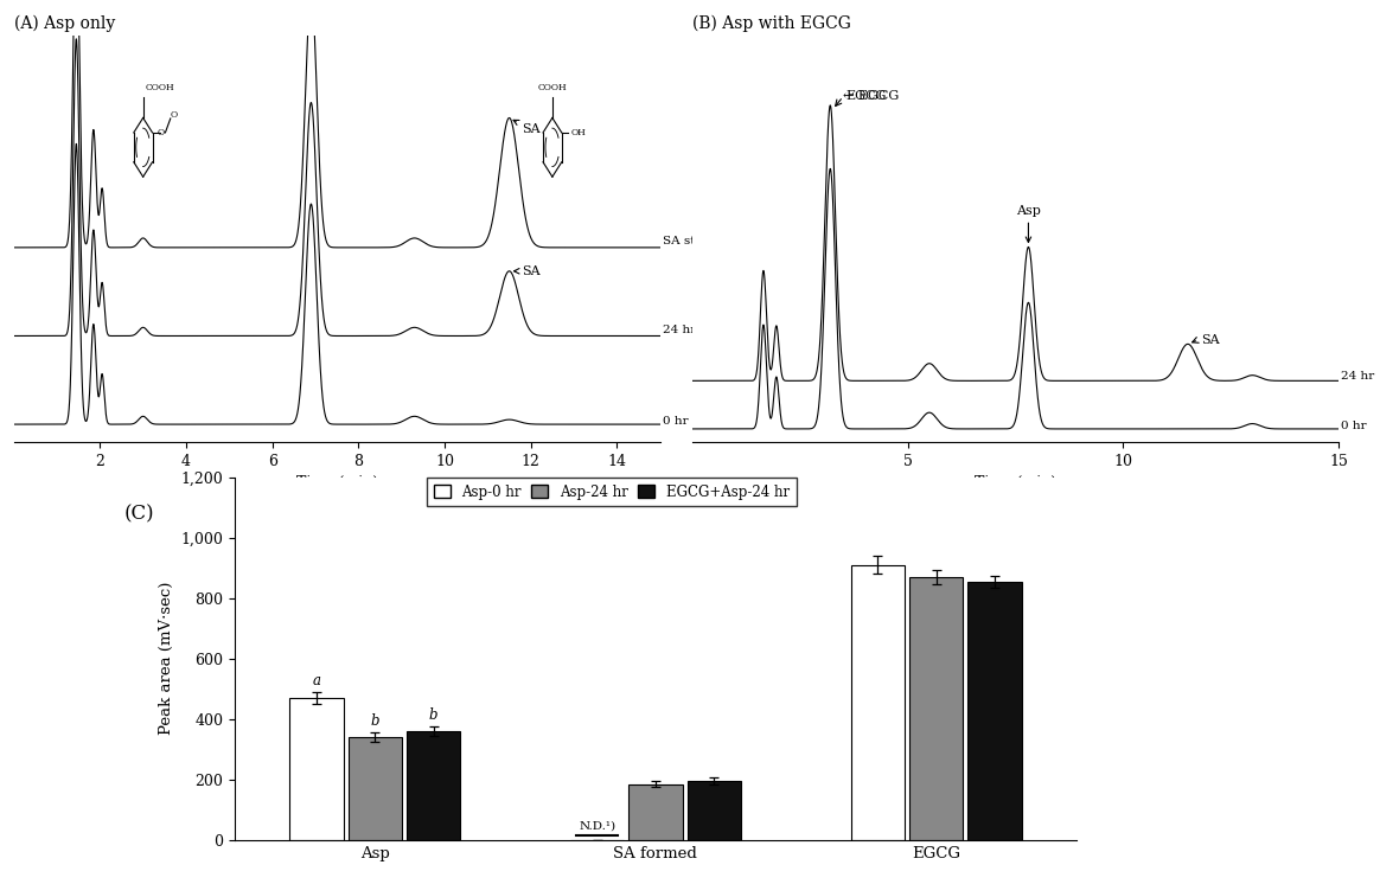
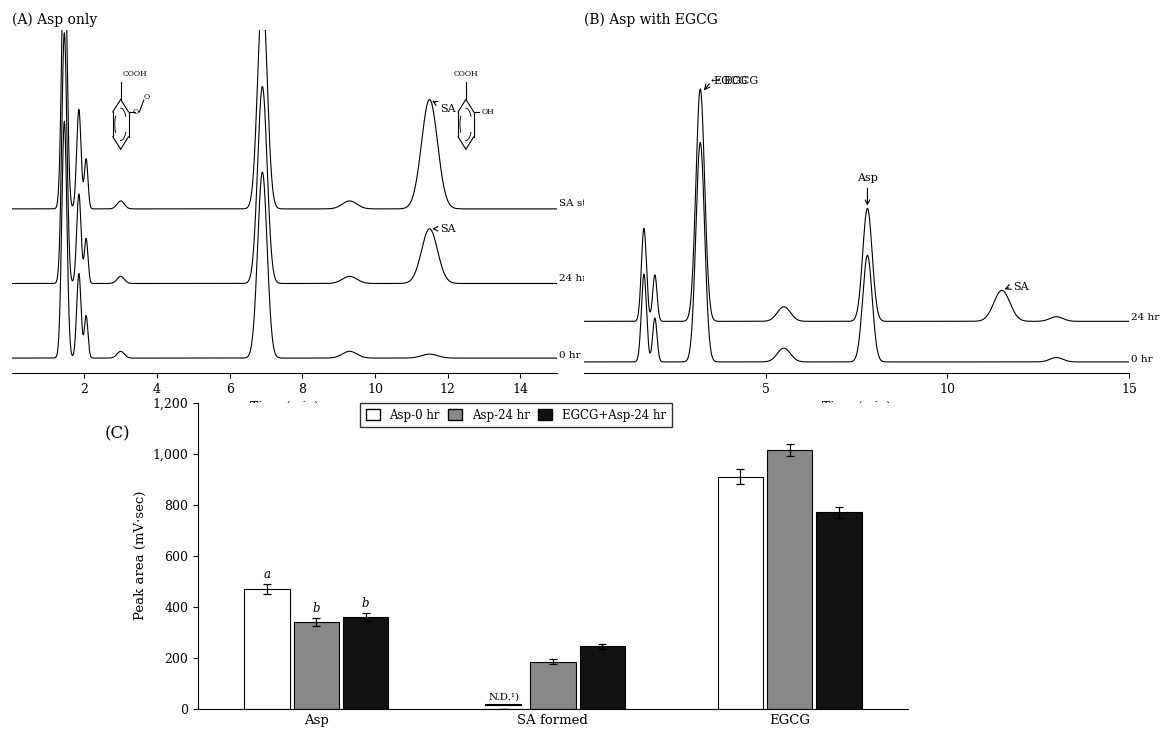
EGCG+Asp-24 hr/SA formed: 195 -> 245
Asp-24 hr/EGCG: 870 -> 1,015
EGCG+Asp-24 hr/EGCG: 855 -> 770
